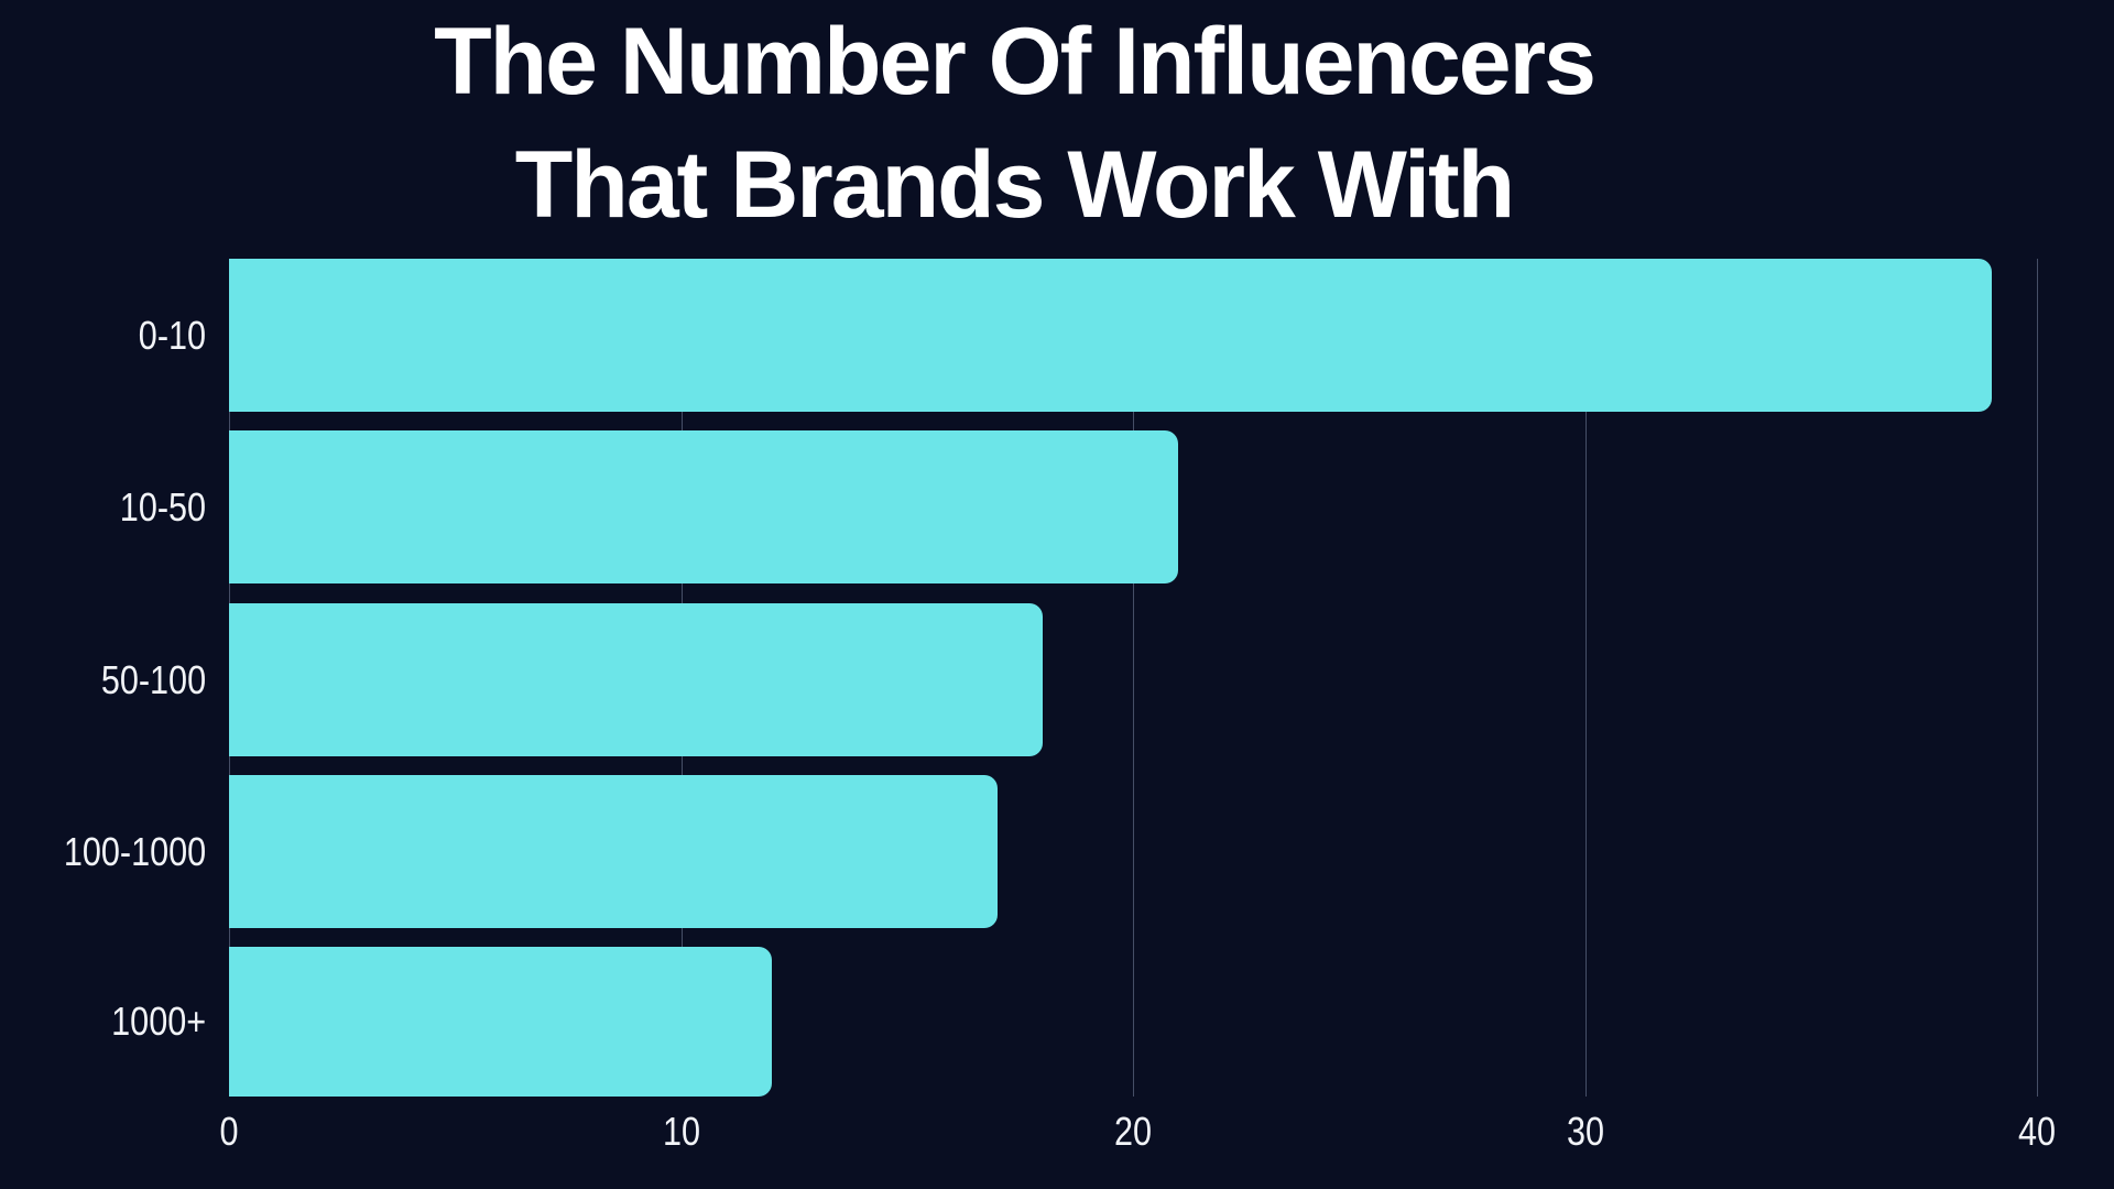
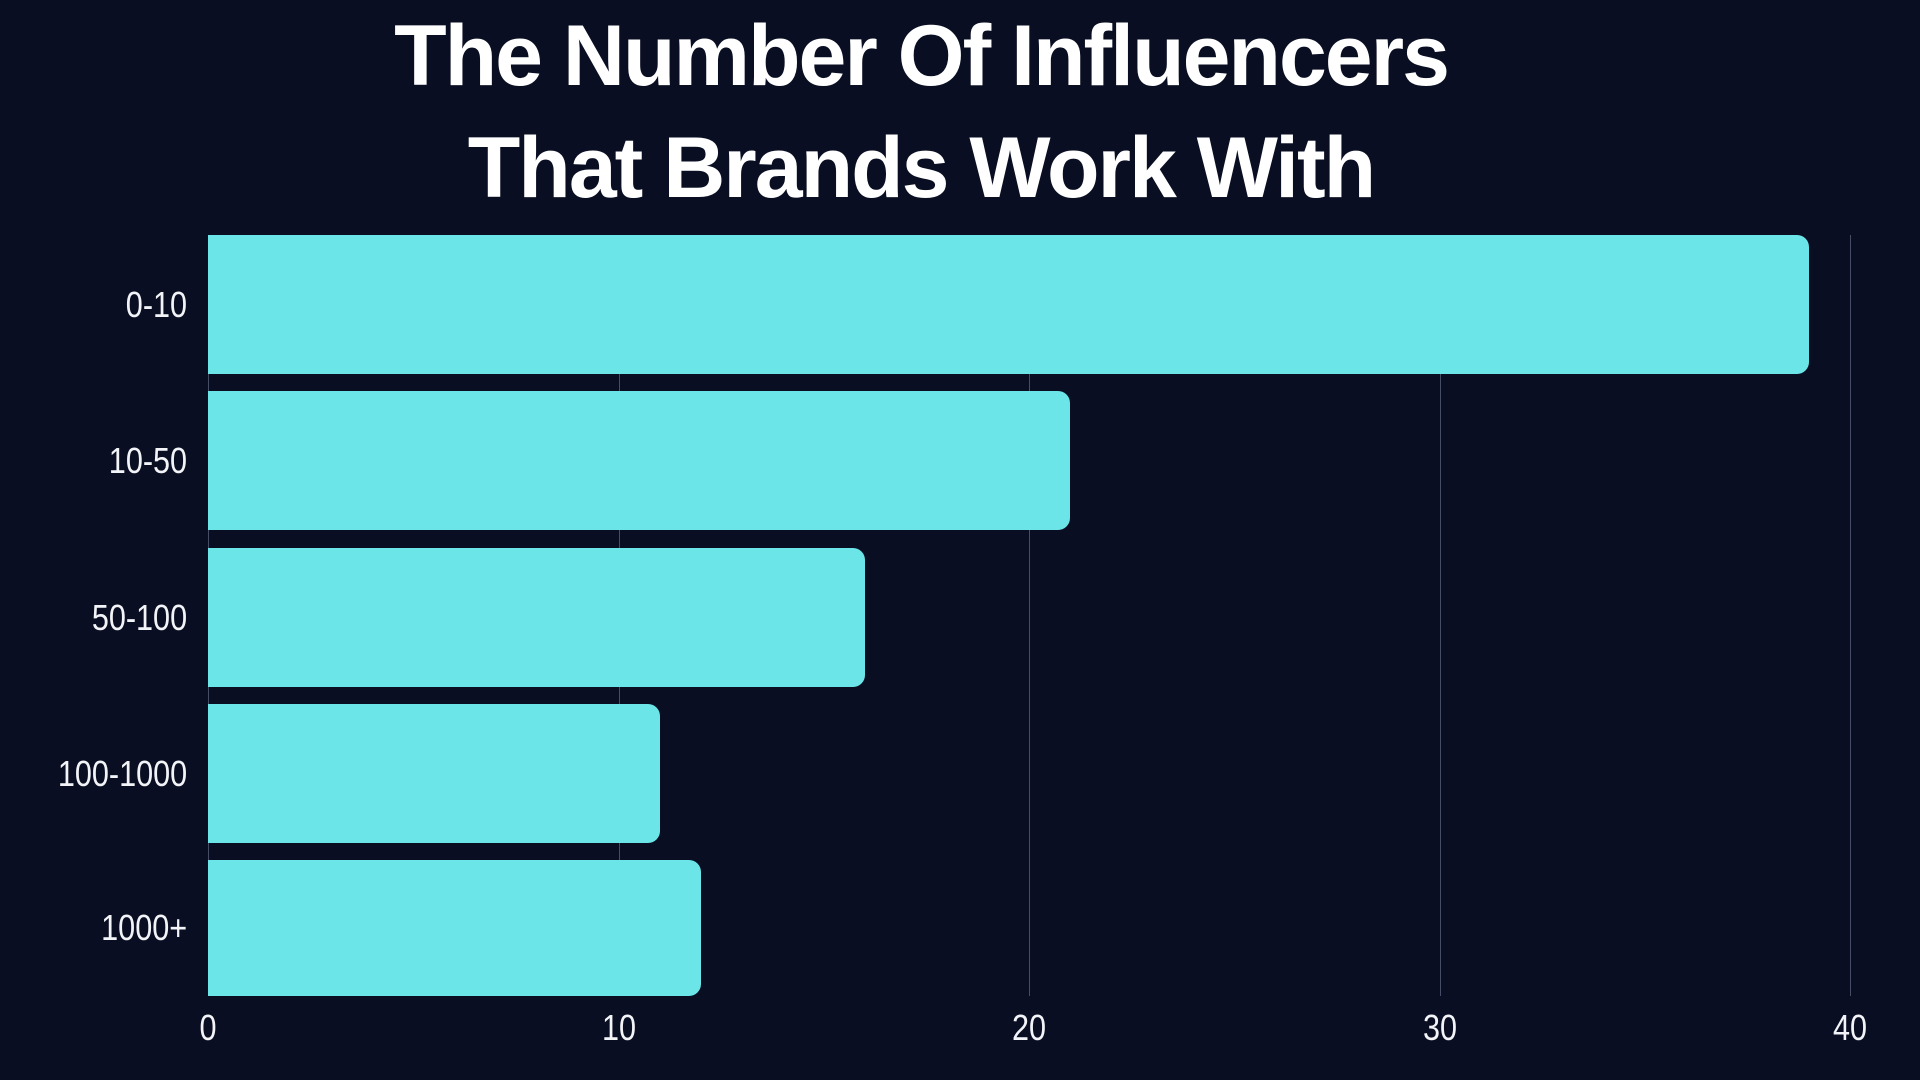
50-100: 18 -> 16
100-1000: 17 -> 11
